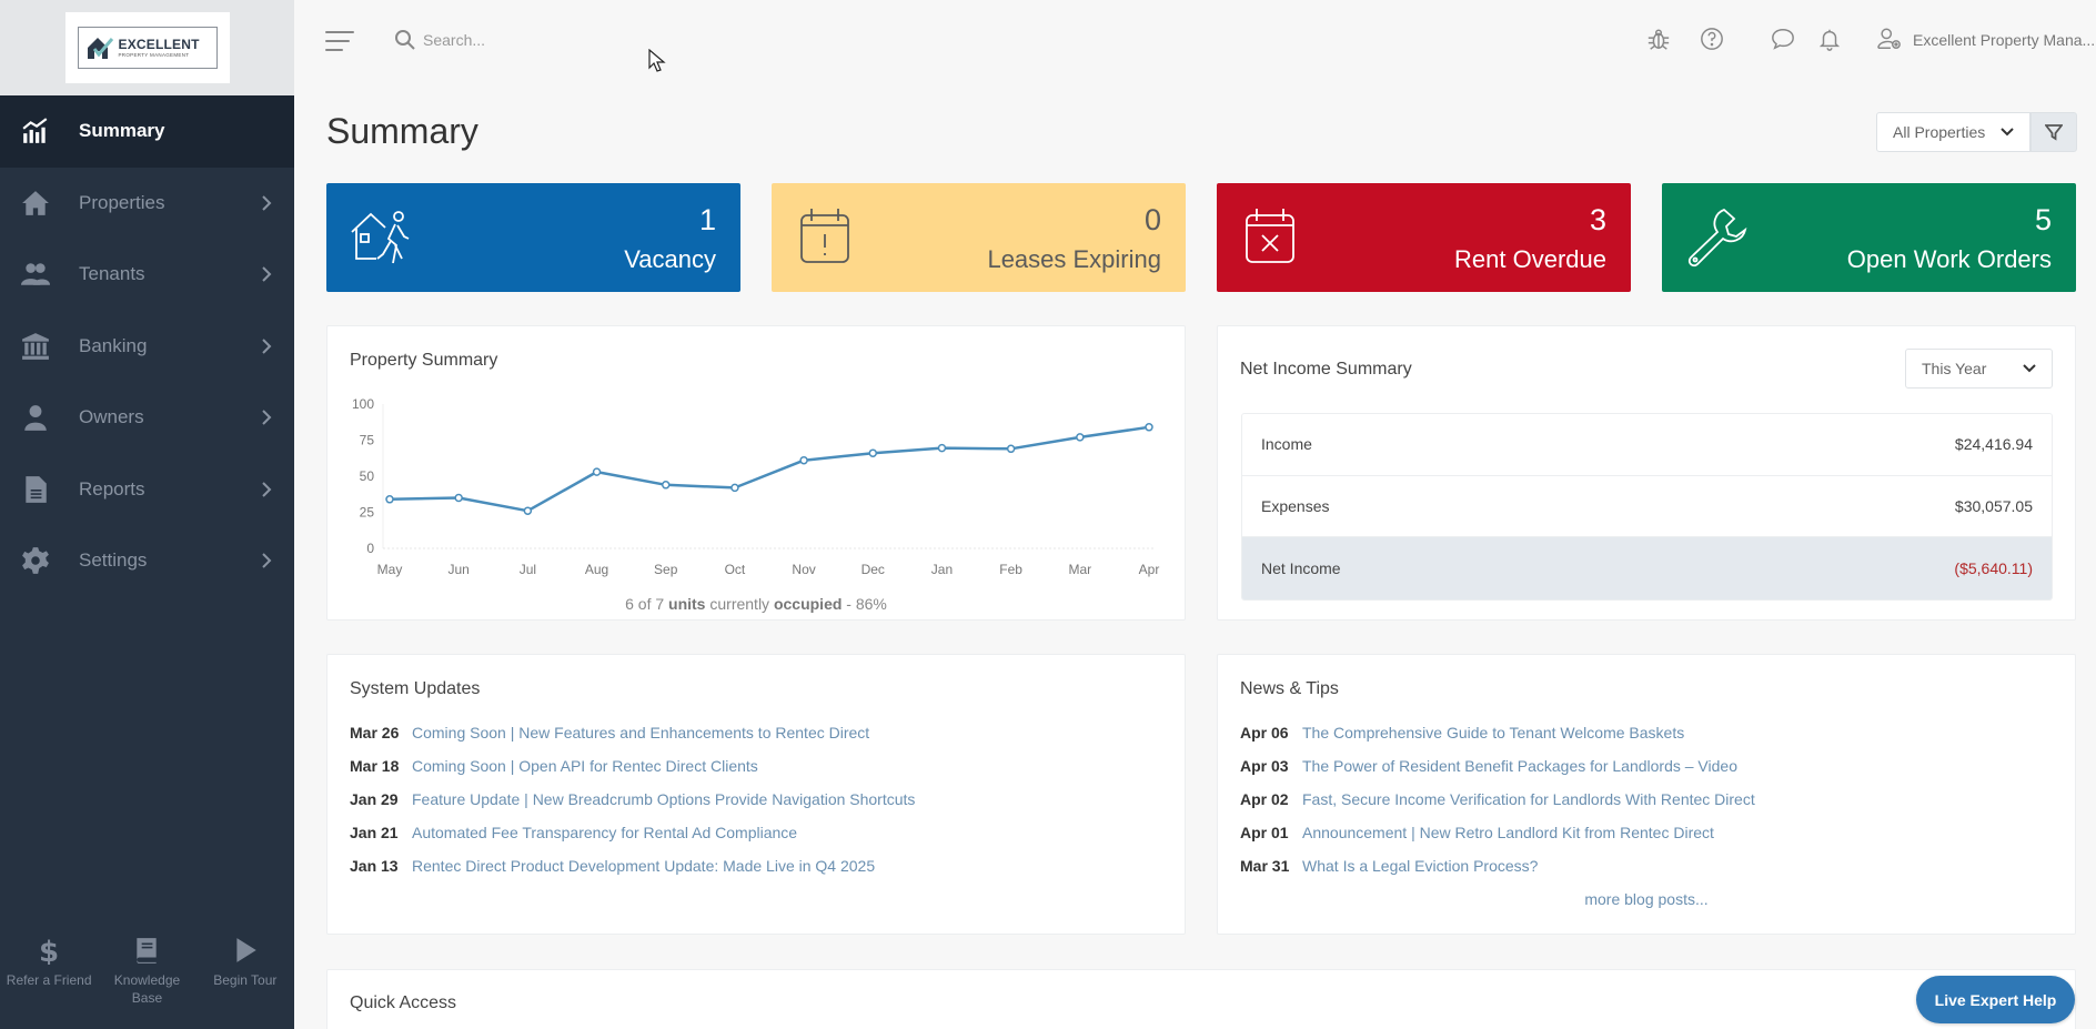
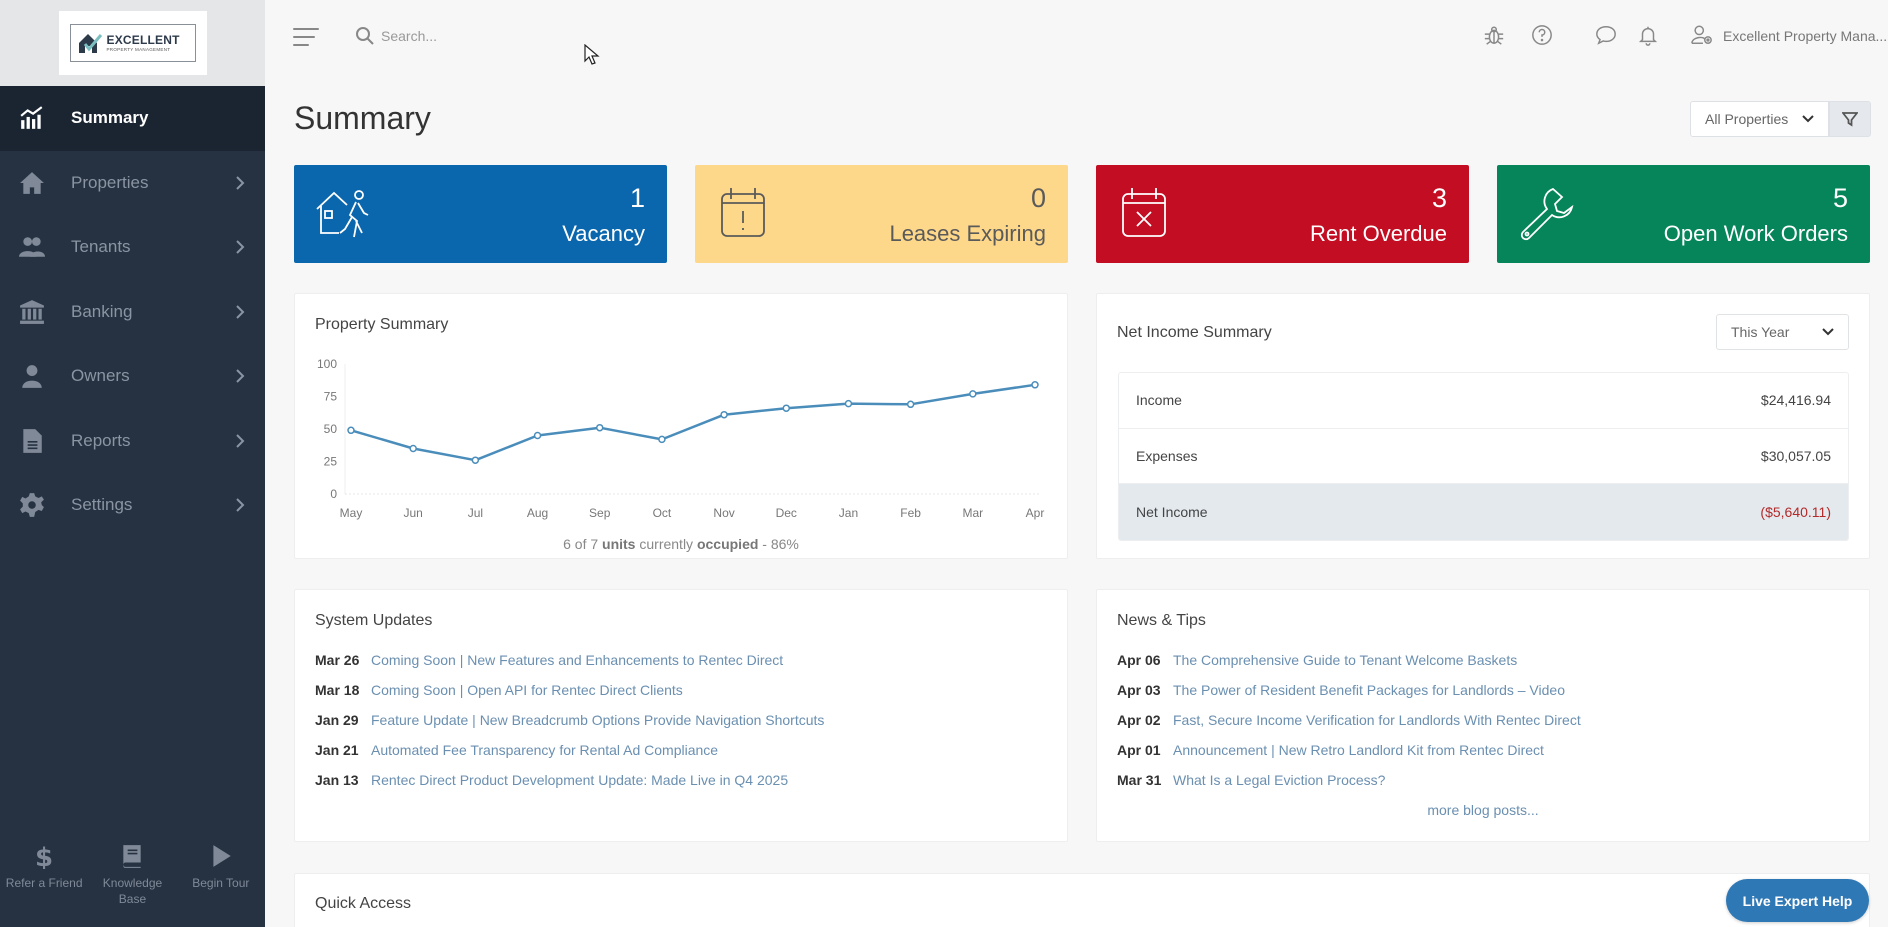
May: 34 -> 49
Aug: 53 -> 45
Sep: 44 -> 51
